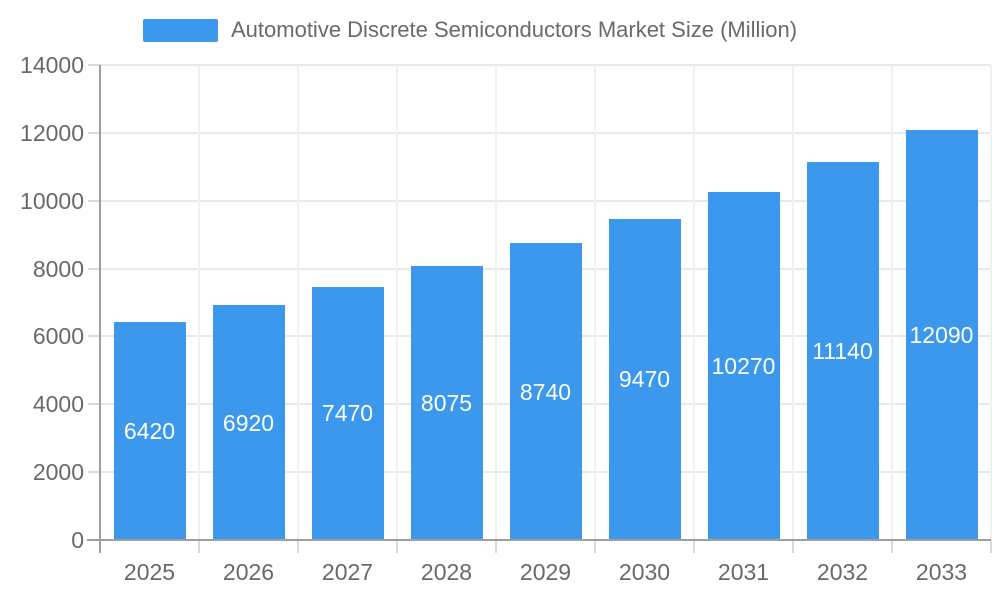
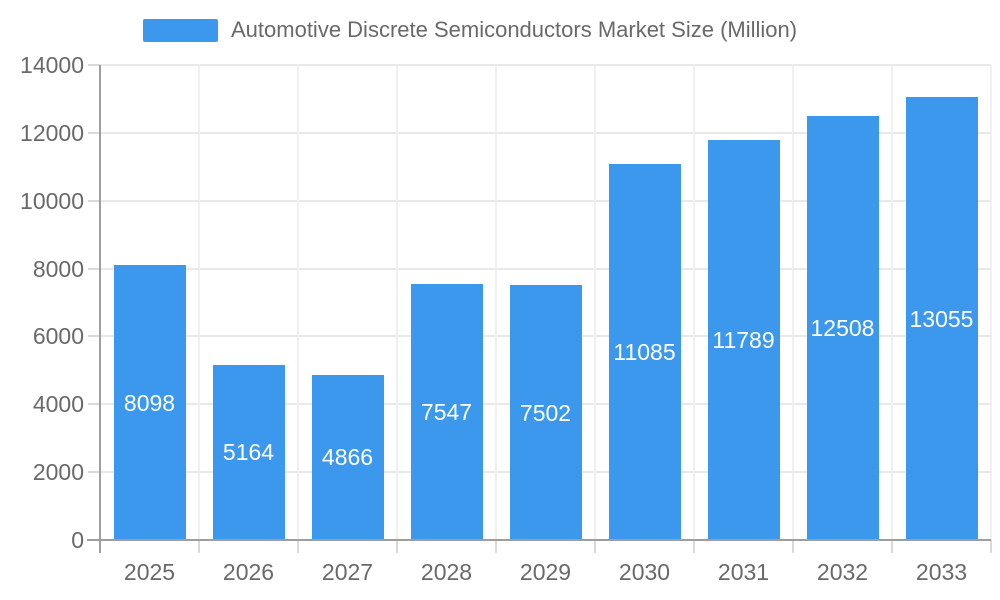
2025: 6420 -> 8098
2026: 6920 -> 5164
2027: 7470 -> 4866
2028: 8075 -> 7547
2029: 8740 -> 7502
2030: 9470 -> 11085
2031: 10270 -> 11789
2032: 11140 -> 12508
2033: 12090 -> 13055
